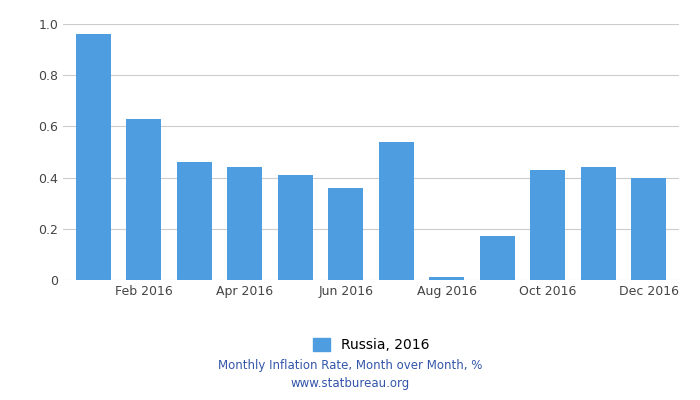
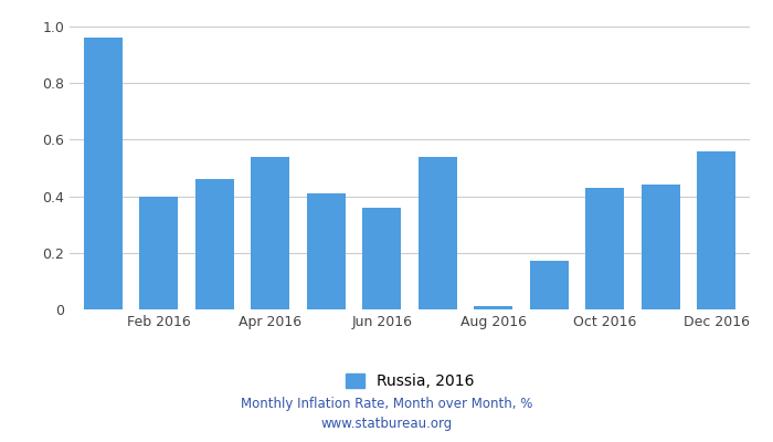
Feb 2016: 0.63 -> 0.40
Apr 2016: 0.44 -> 0.54
Dec 2016: 0.40 -> 0.56
